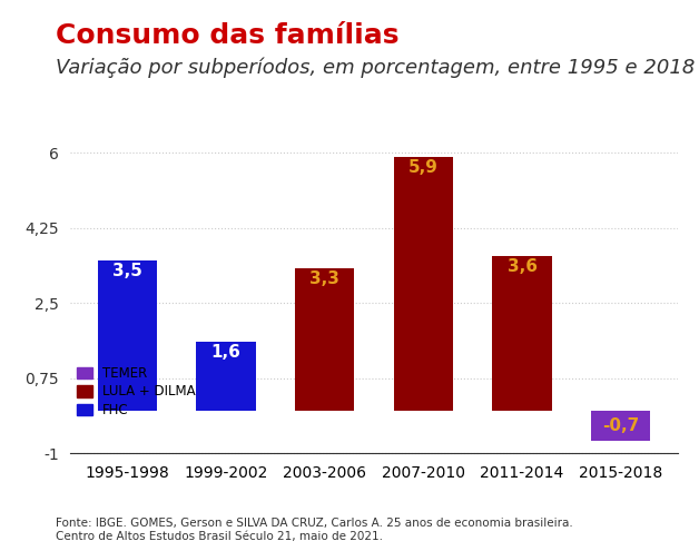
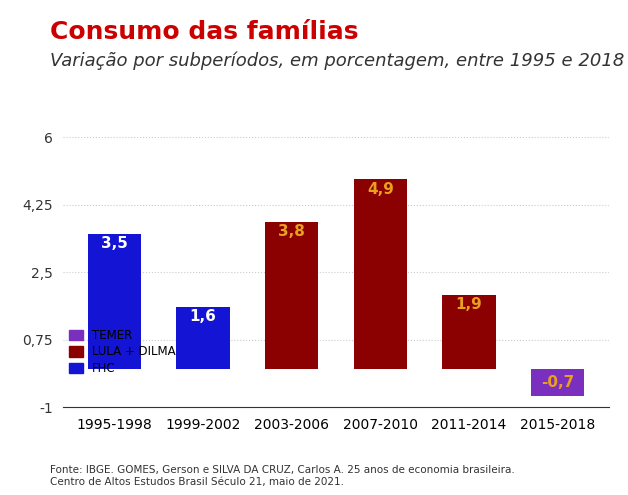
2003-2006: 3,3 -> 3,8
2007-2010: 5,9 -> 4,9
2011-2014: 3,6 -> 1,9
